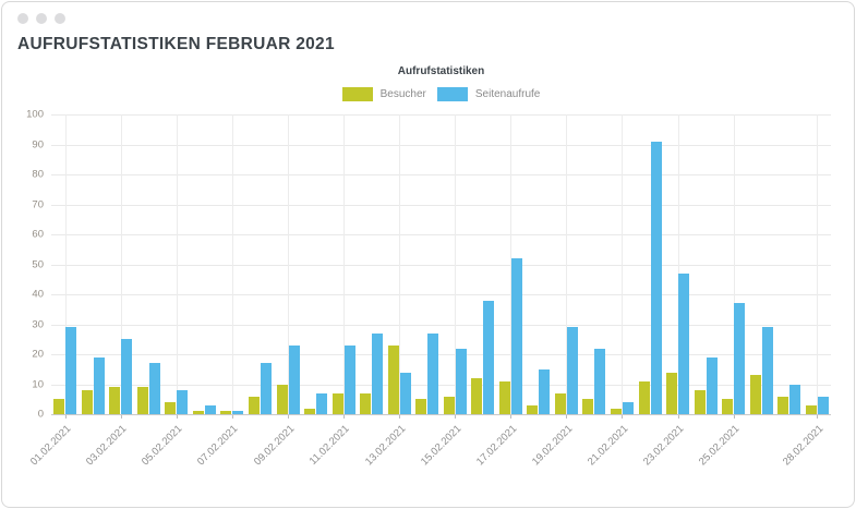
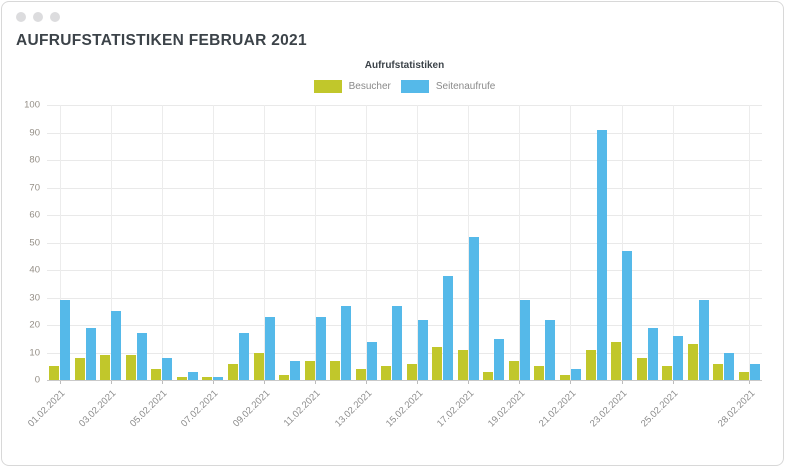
Besucher/13.02.2021: 23 -> 4
Seitenaufrufe/25.02.2021: 37 -> 16
